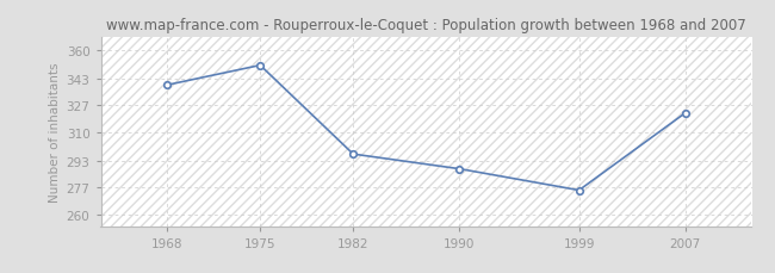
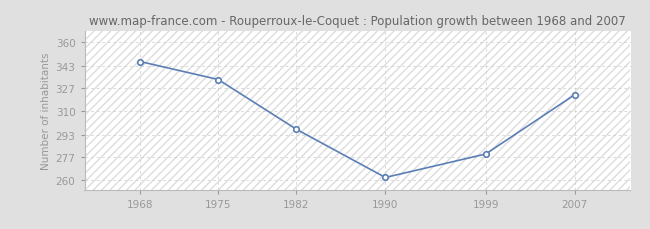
1968: 339 -> 346
1975: 351 -> 333
1990: 288 -> 262
1999: 275 -> 279
